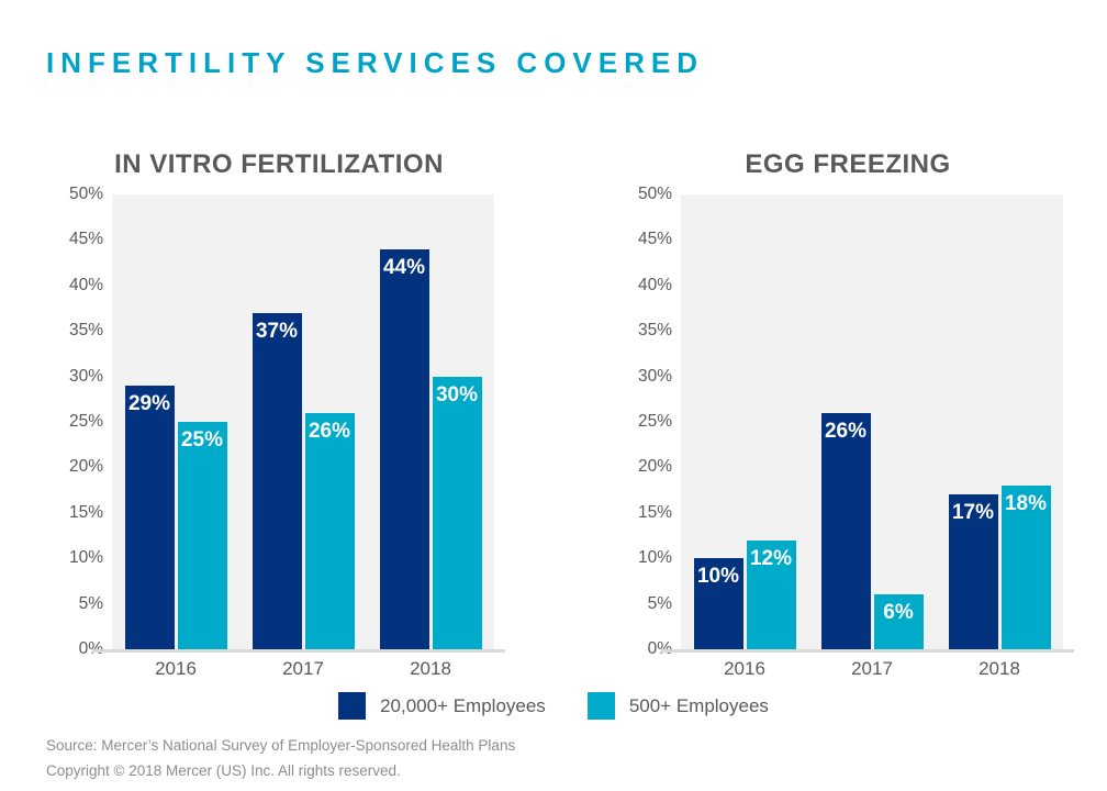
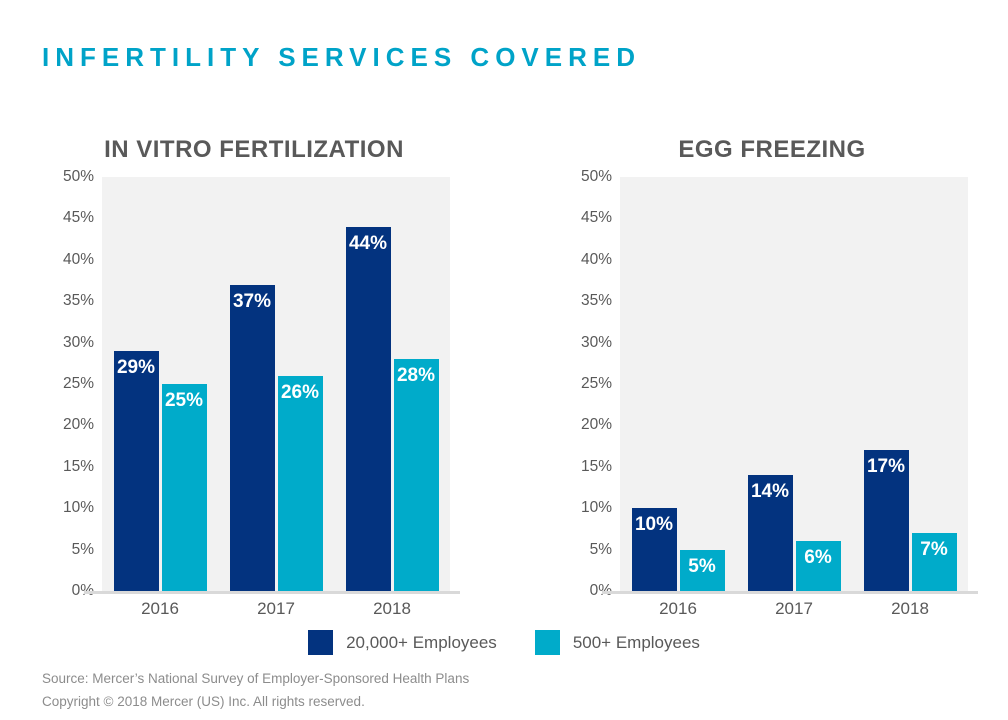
IN VITRO FERTILIZATION/500+ Employees/2018: 30% -> 28%
EGG FREEZING/500+ Employees/2016: 12% -> 5%
EGG FREEZING/20,000+ Employees/2017: 26% -> 14%
EGG FREEZING/500+ Employees/2018: 18% -> 7%
